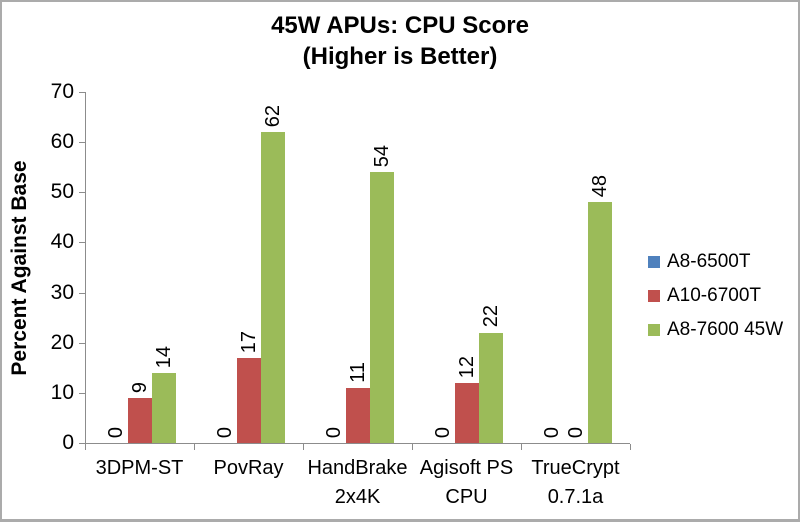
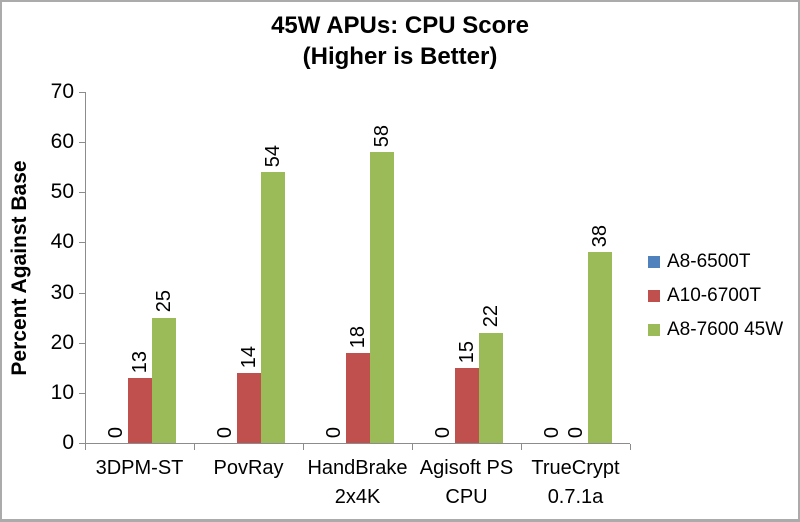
A10-6700T/3DPM-ST: 9 -> 13
A8-7600 45W/3DPM-ST: 14 -> 25
A10-6700T/PovRay: 17 -> 14
A8-7600 45W/PovRay: 62 -> 54
A10-6700T/HandBrake 2x4K: 11 -> 18
A8-7600 45W/HandBrake 2x4K: 54 -> 58
A10-6700T/Agisoft PS CPU: 12 -> 15
A8-7600 45W/TrueCrypt 0.7.1a: 48 -> 38
